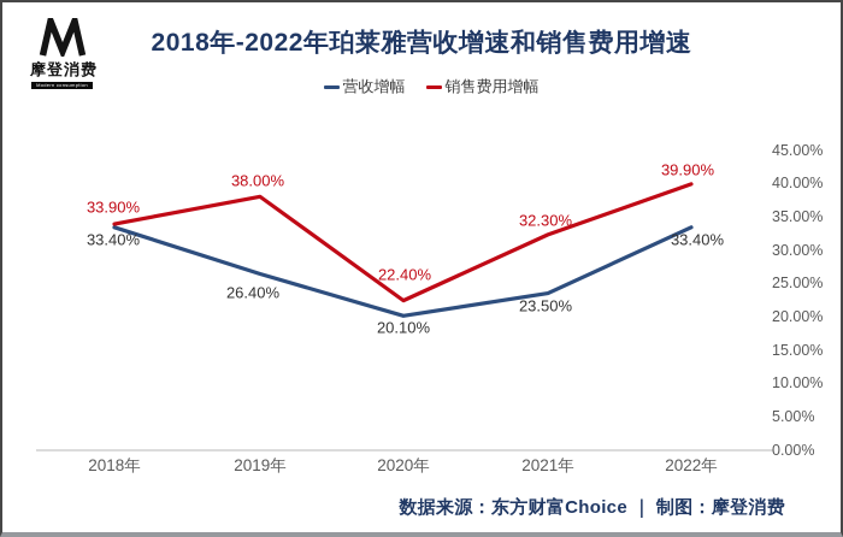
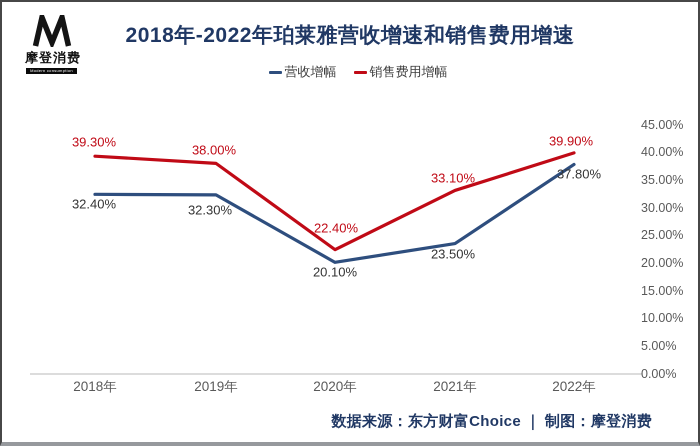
营收增幅/2018年: 33.40% -> 32.40%
销售费用增幅/2018年: 33.90% -> 39.30%
营收增幅/2019年: 26.40% -> 32.30%
销售费用增幅/2021年: 32.30% -> 33.10%
营收增幅/2022年: 33.40% -> 37.80%
